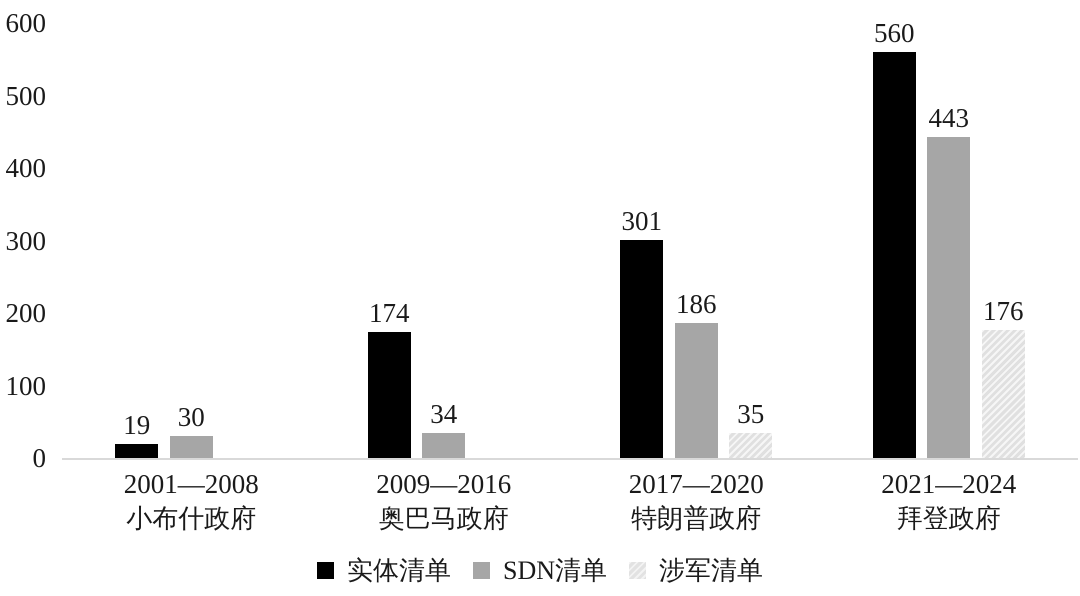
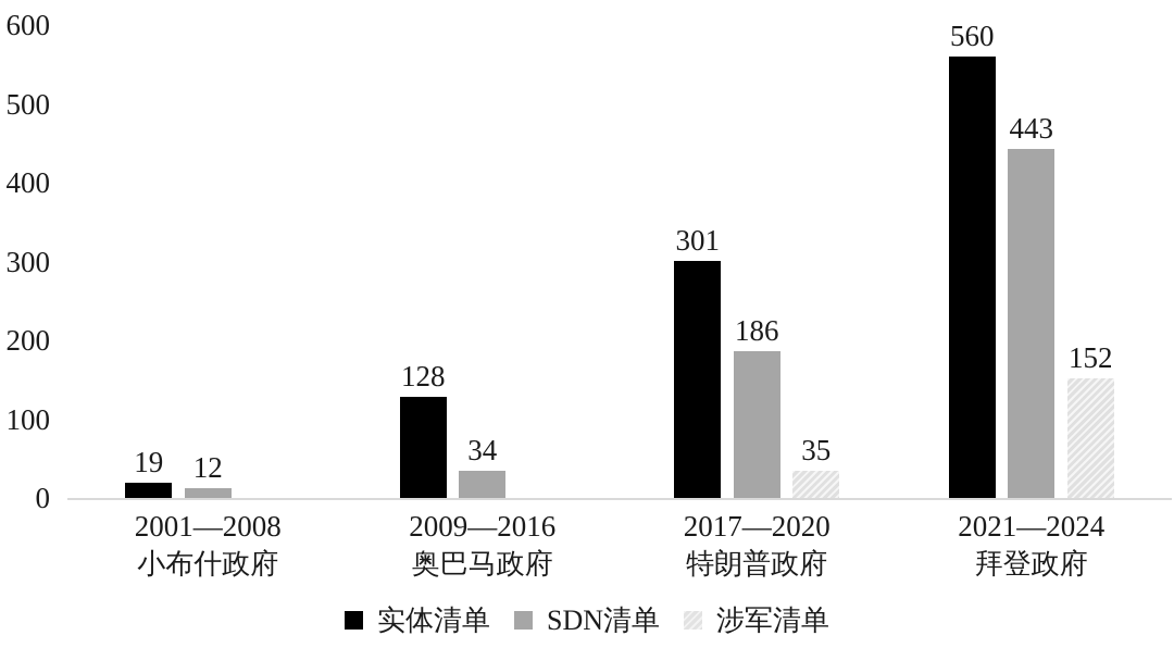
SDN清单/2001—2008: 30 -> 12
实体清单/2009—2016: 174 -> 128
涉军清单/2021—2024: 176 -> 152
